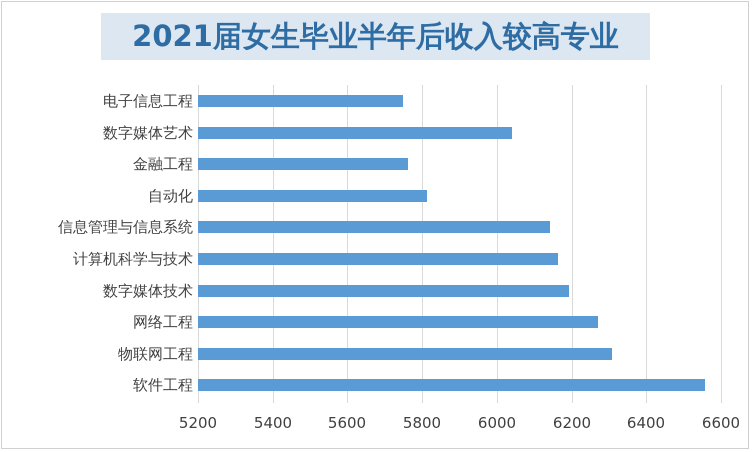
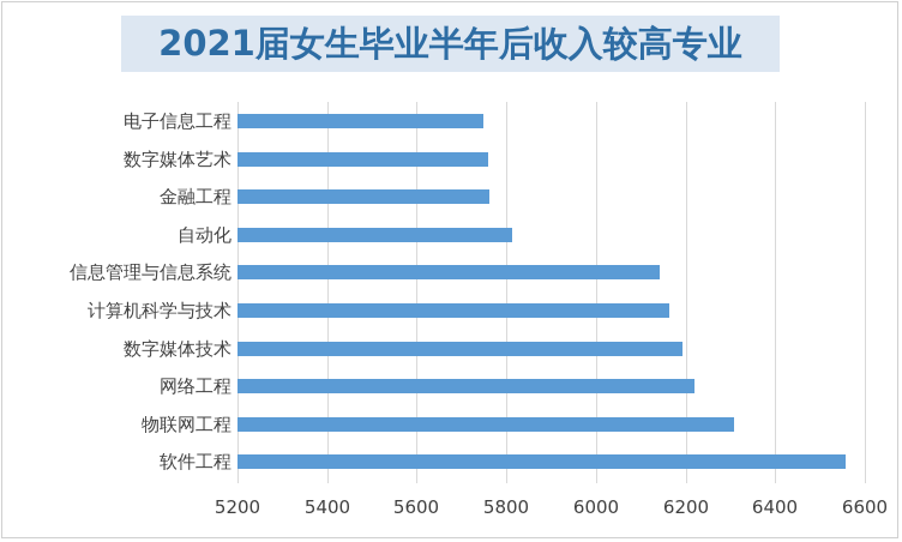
数字媒体艺术: 6040 -> 5760
网络工程: 6270 -> 6220
